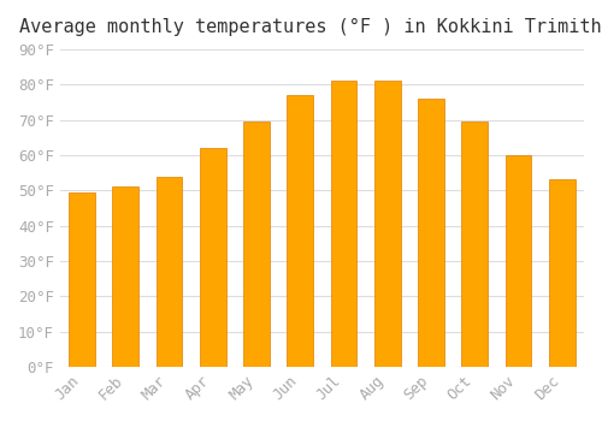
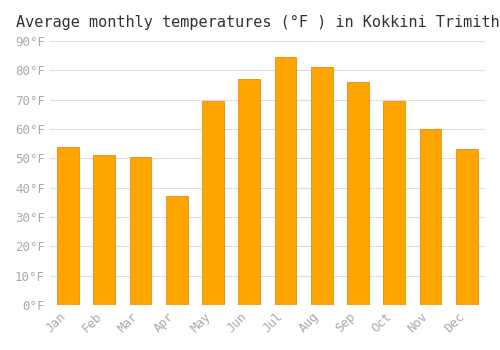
Jan: 49.5°F -> 54.0°F
Mar: 54.0°F -> 50.5°F
Apr: 62.0°F -> 37.0°F
Jul: 81.0°F -> 84.5°F
